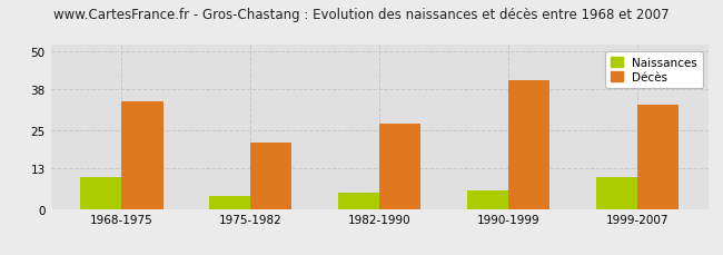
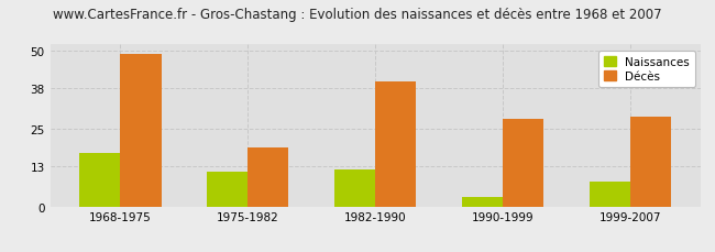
Naissances/1968-1975: 10 -> 17
Décès/1968-1975: 34 -> 49
Naissances/1975-1982: 4 -> 11
Décès/1975-1982: 21 -> 19
Naissances/1982-1990: 5 -> 12
Décès/1982-1990: 27 -> 40
Naissances/1990-1999: 6 -> 3
Décès/1990-1999: 41 -> 28
Naissances/1999-2007: 10 -> 8
Décès/1999-2007: 33 -> 29
